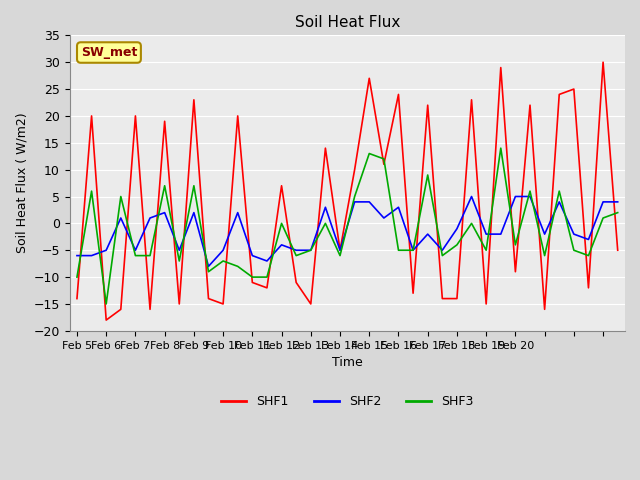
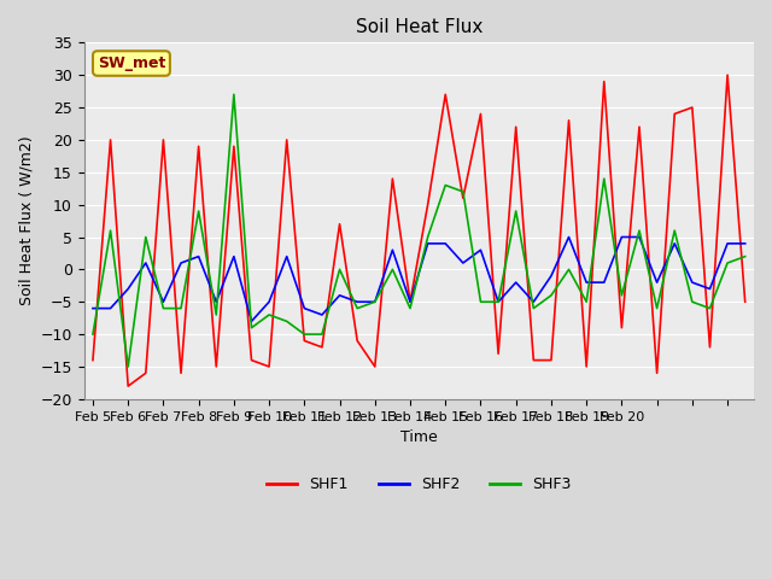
SHF2/Feb 6: -5 -> -3
SHF3/Feb 8: 7 -> 9
SHF1/Feb 9: 23 -> 19
SHF3/Feb 9: 7 -> 27
